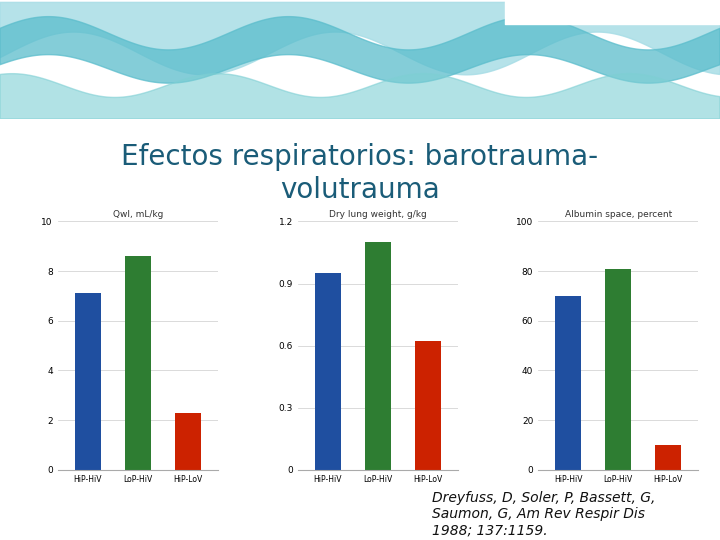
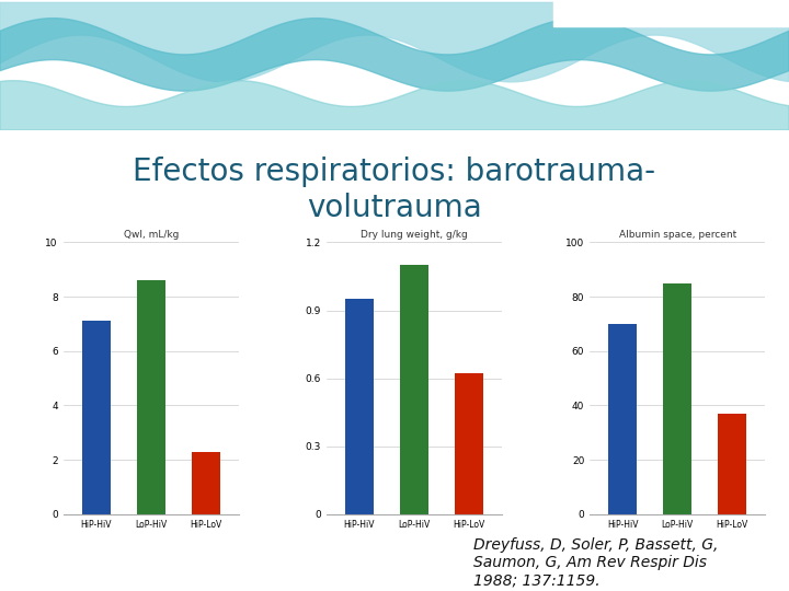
Albumin space, percent/LoP-HiV: 81 -> 85
Albumin space, percent/HiP-LoV: 10 -> 37
